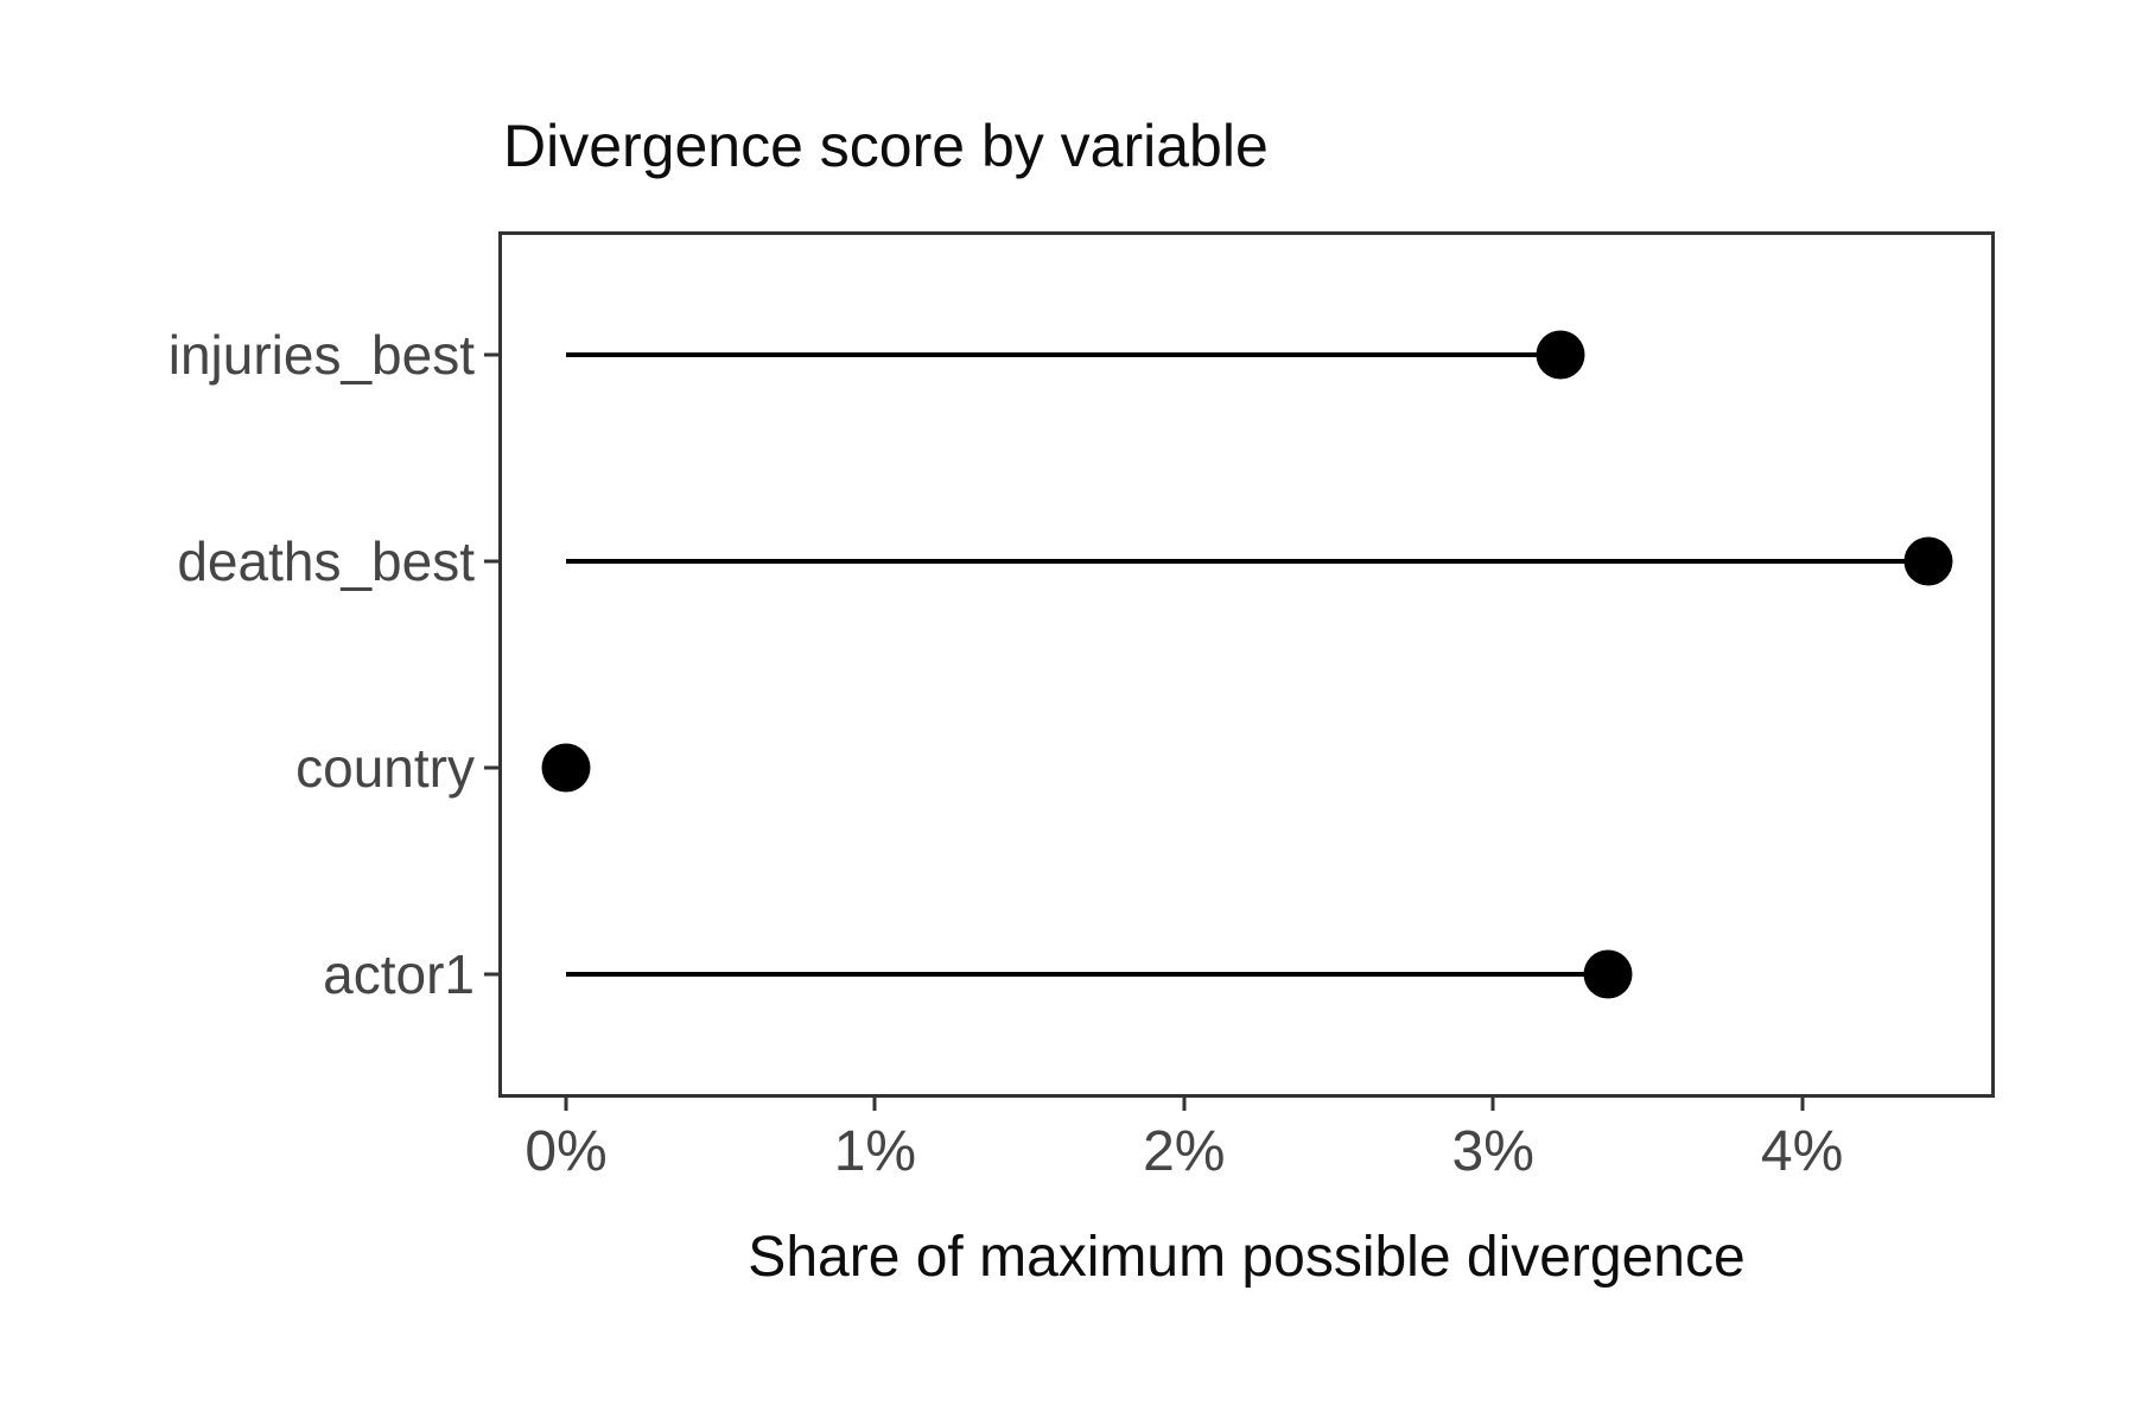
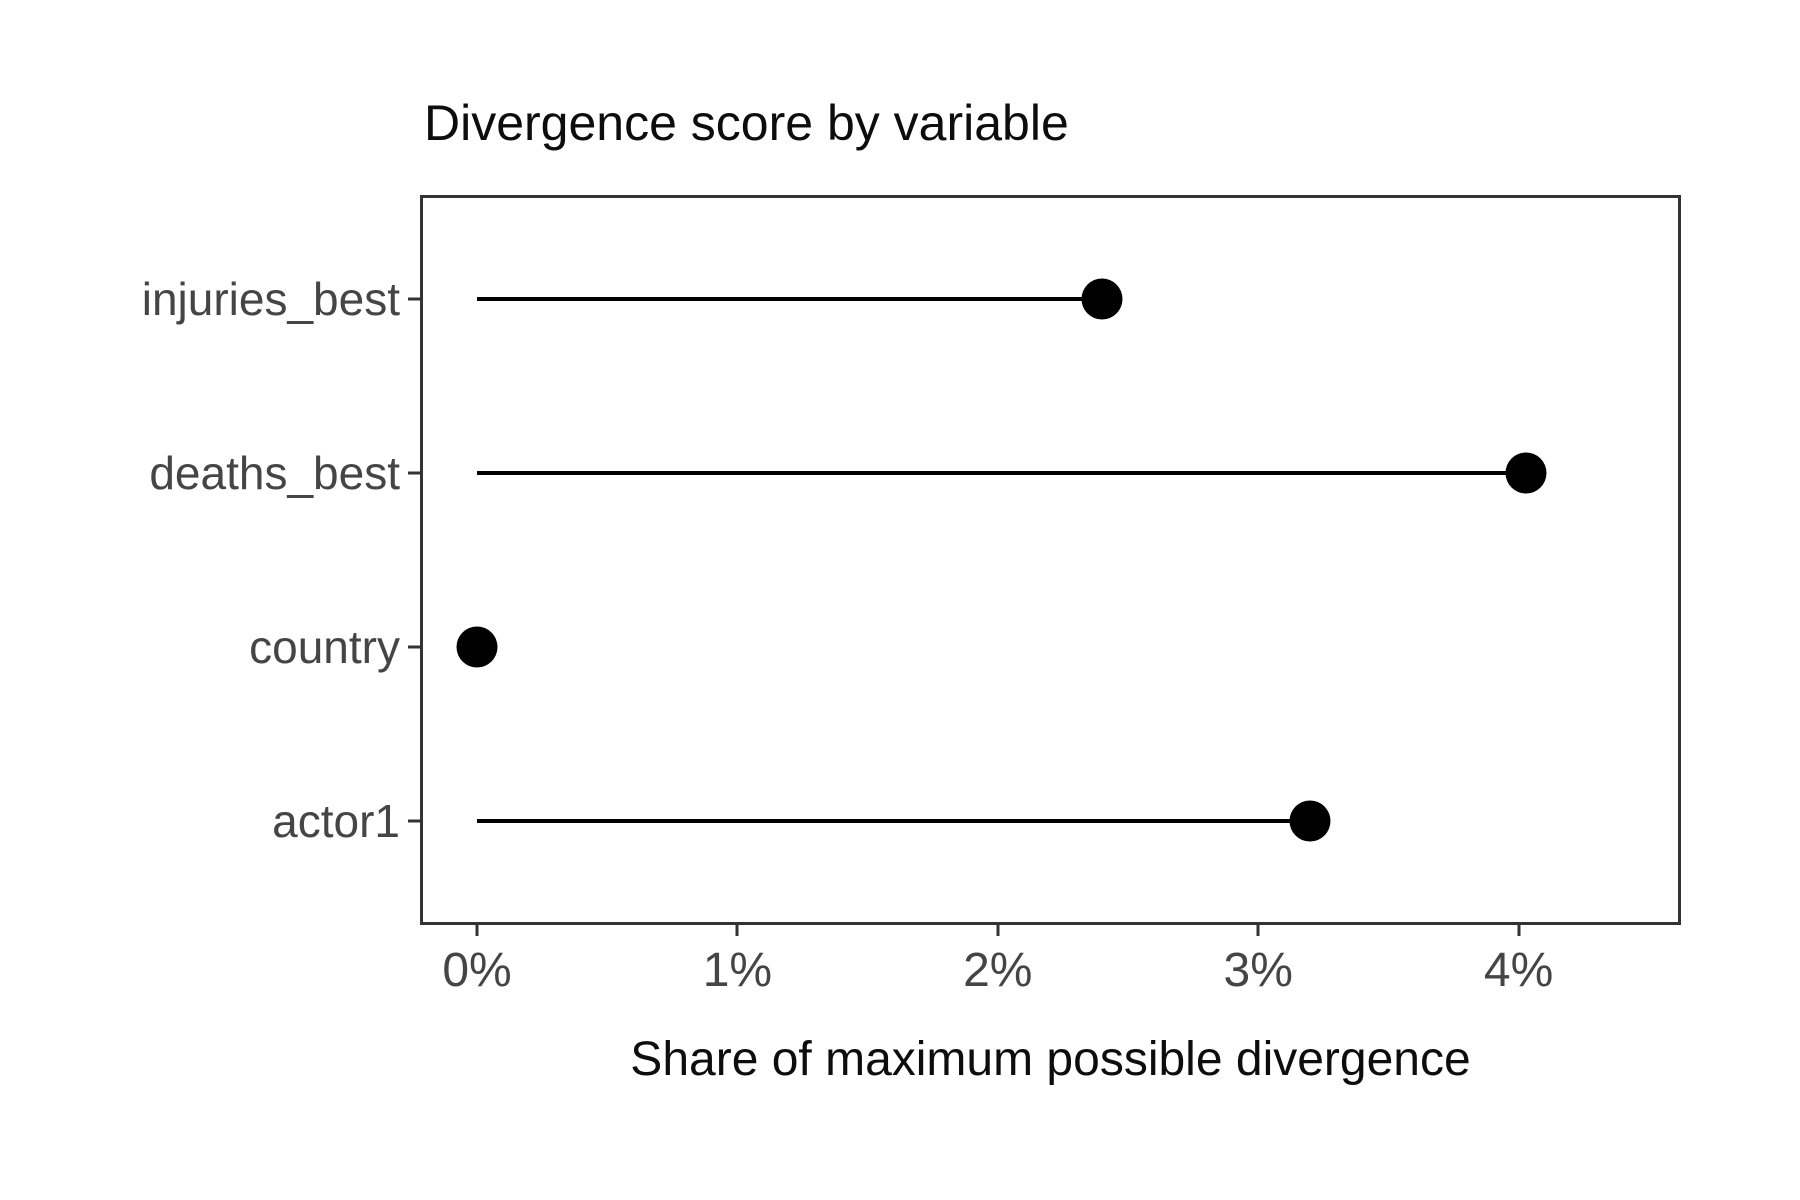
injuries_best: 3.22% -> 2.40%
deaths_best: 4.41% -> 4.03%
actor1: 3.37% -> 3.20%
